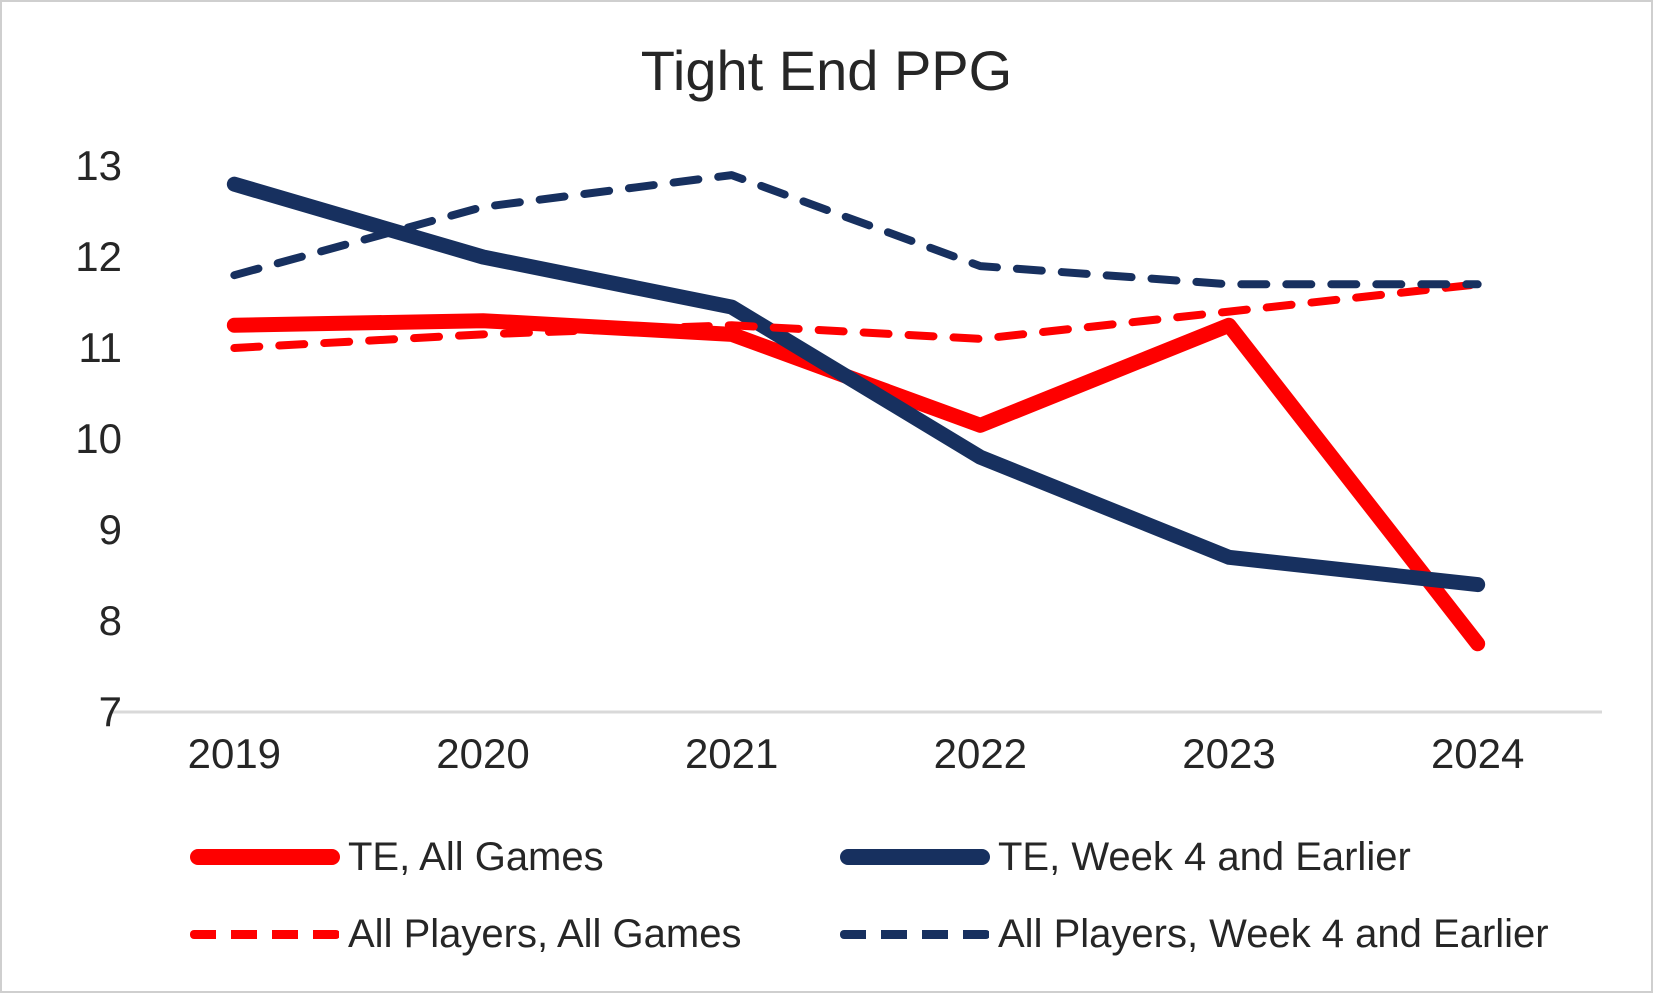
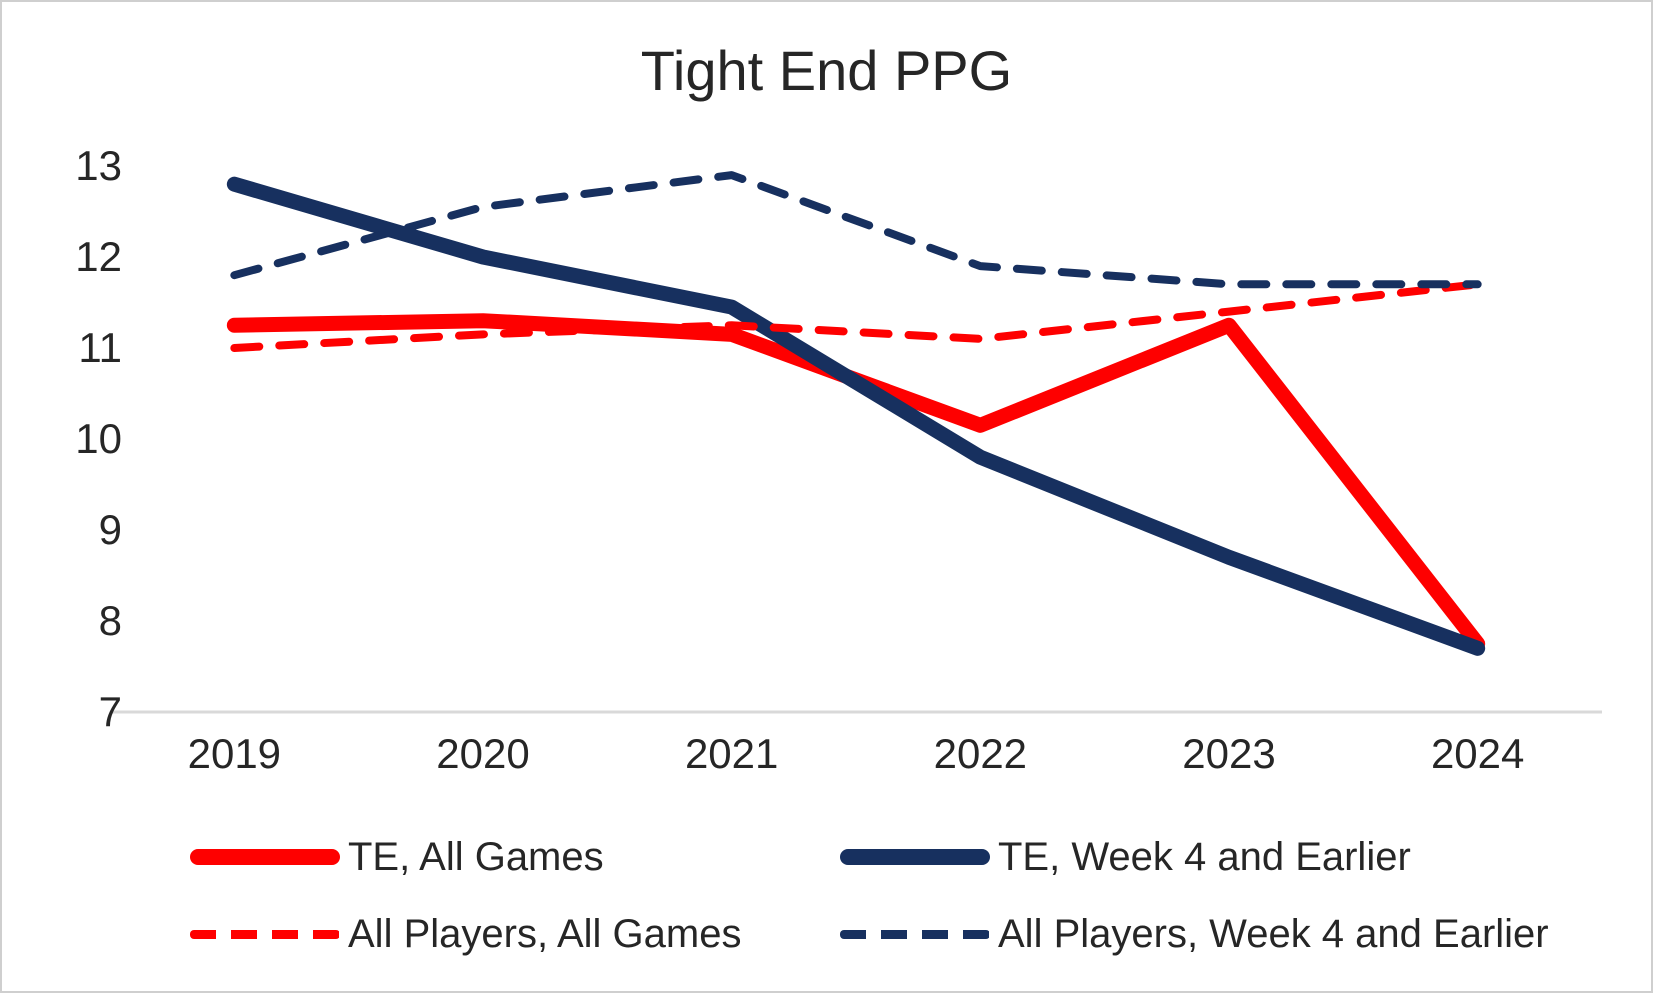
TE, Week 4 and Earlier/2024: 8.4 -> 7.7
